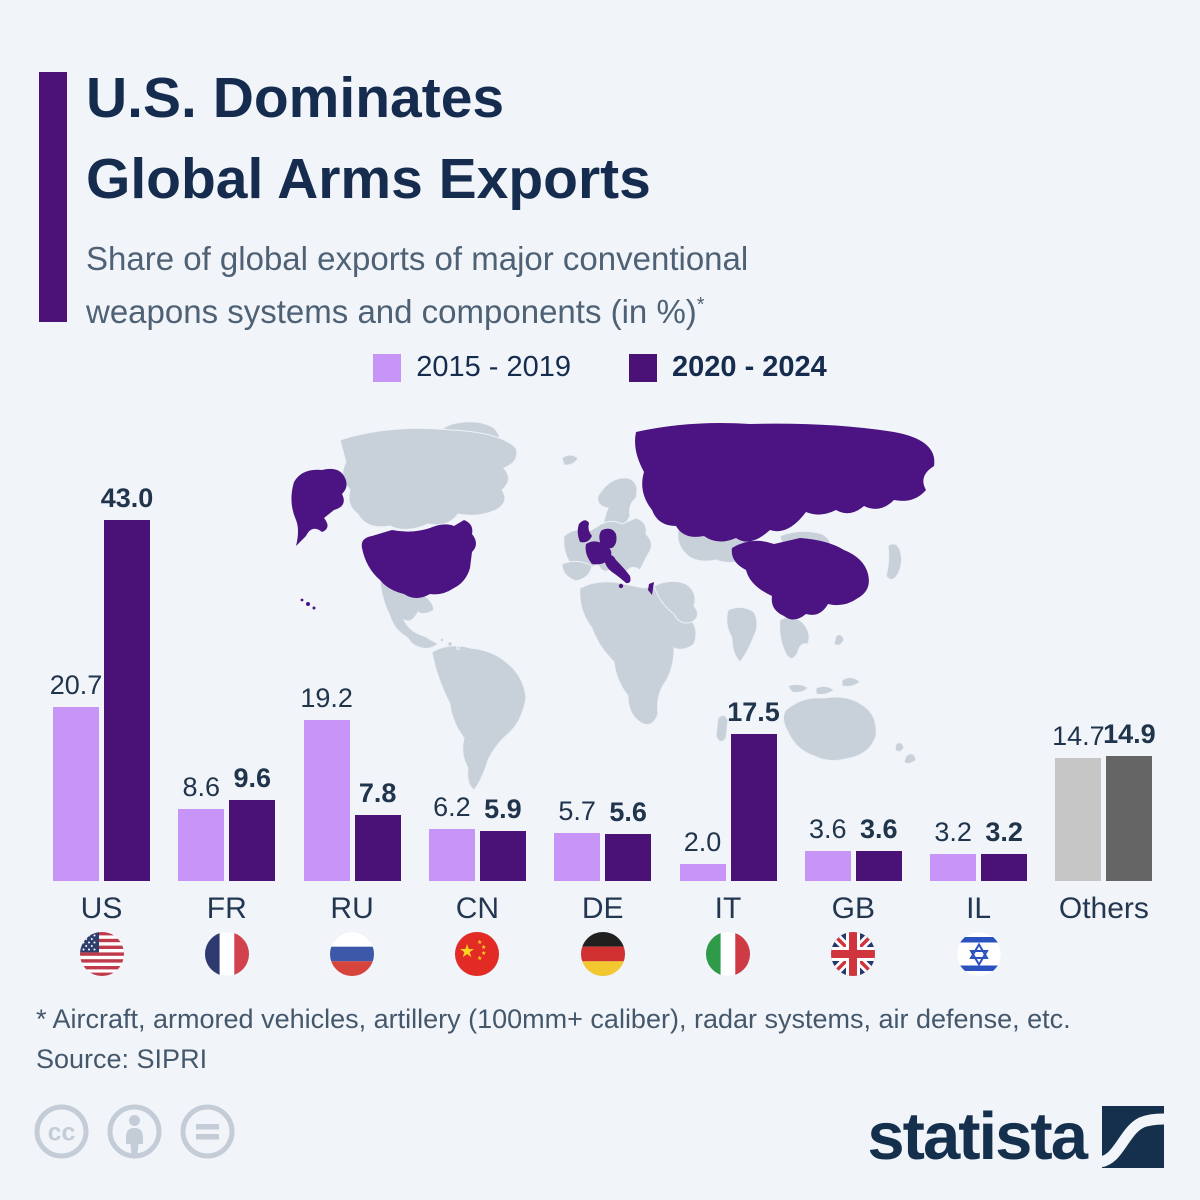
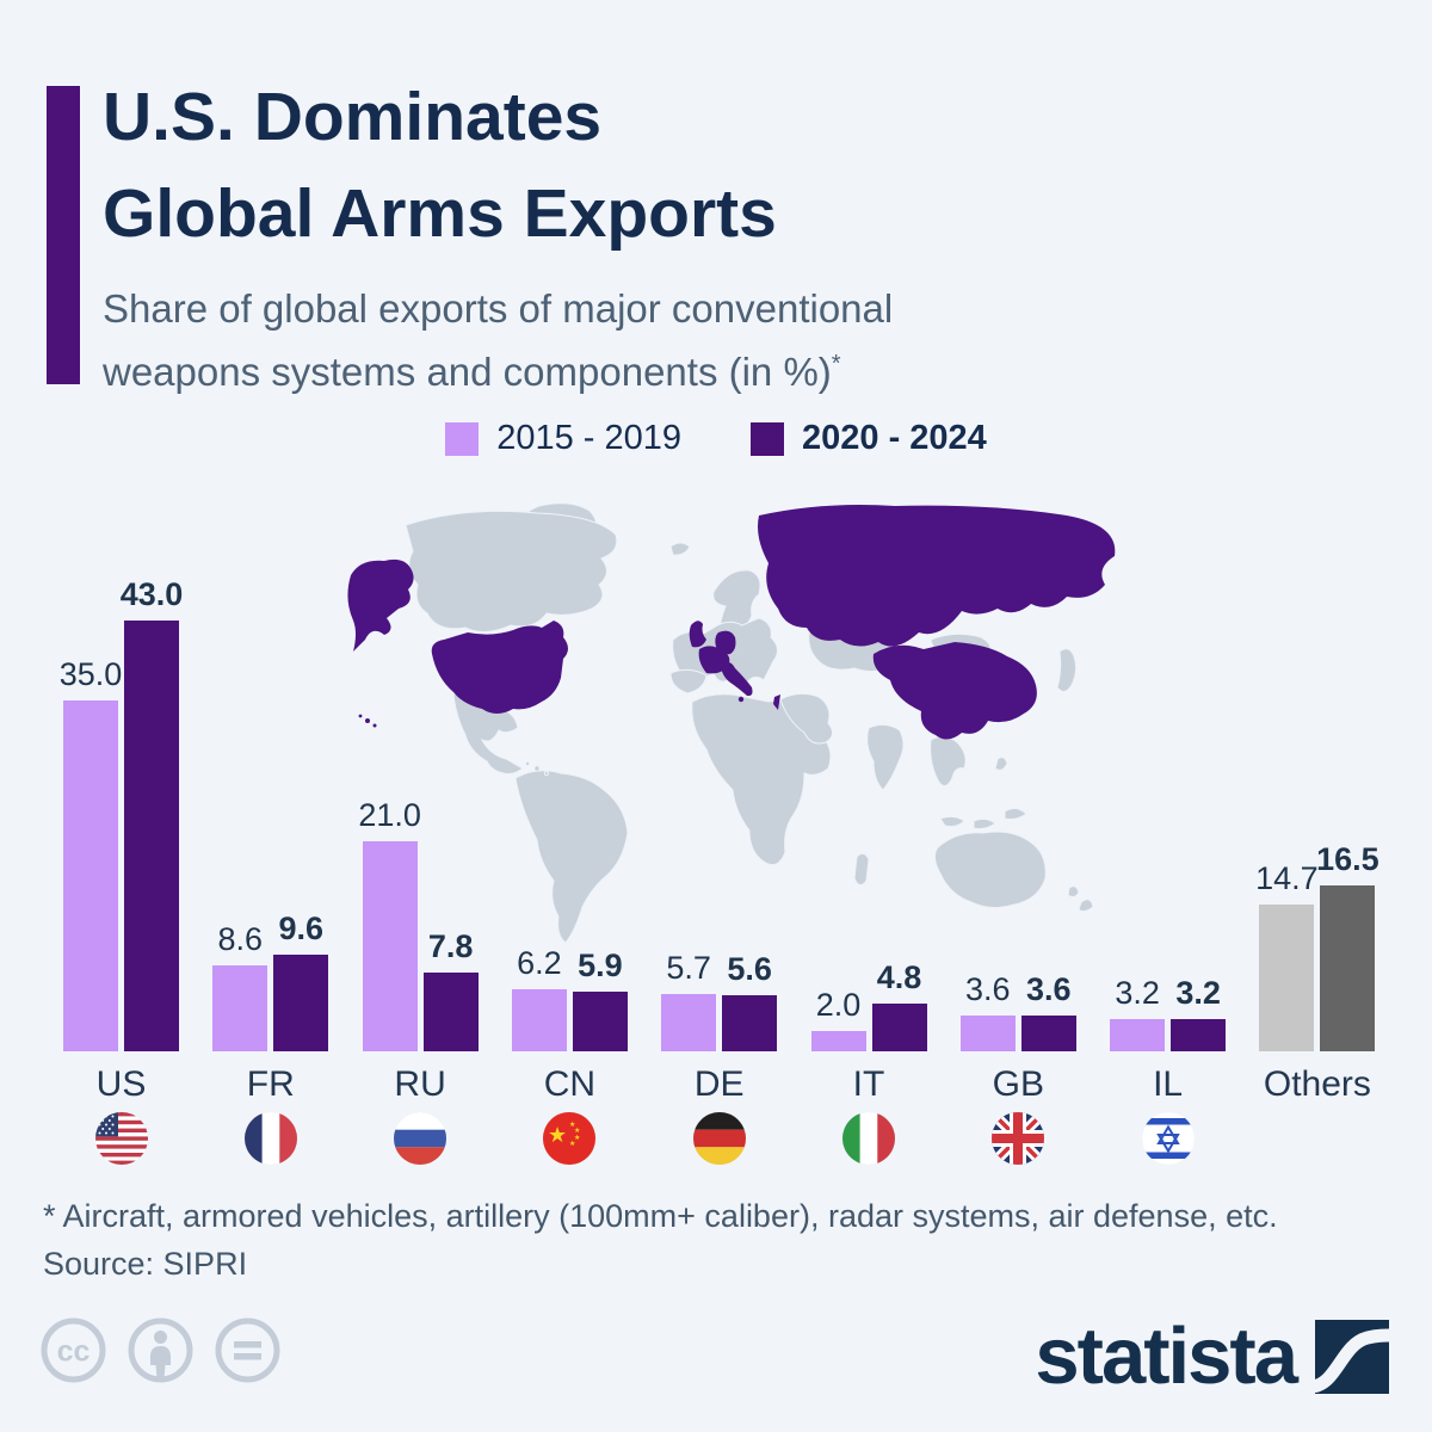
2015 - 2019/US: 20.7 -> 35.0
2015 - 2019/RU: 19.2 -> 21.0
2020 - 2024/IT: 17.5 -> 4.8
2020 - 2024/Others: 14.9 -> 16.5
